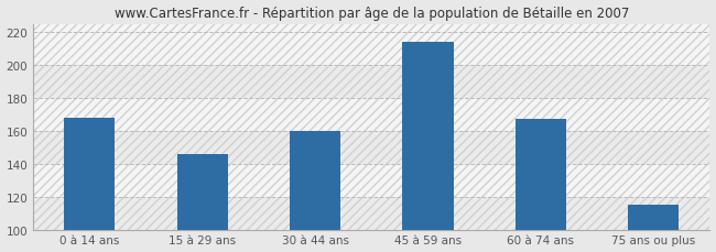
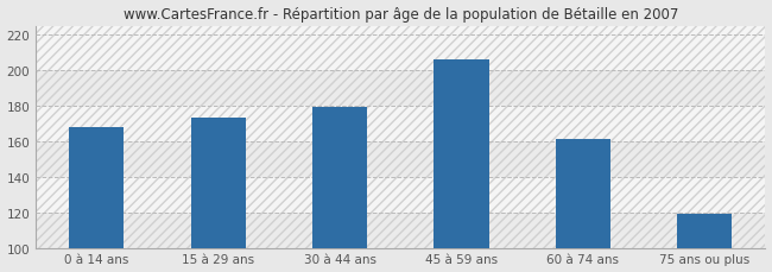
15 à 29 ans: 146 -> 173
30 à 44 ans: 160 -> 179
45 à 59 ans: 214 -> 206
60 à 74 ans: 167 -> 161
75 ans ou plus: 115 -> 119
